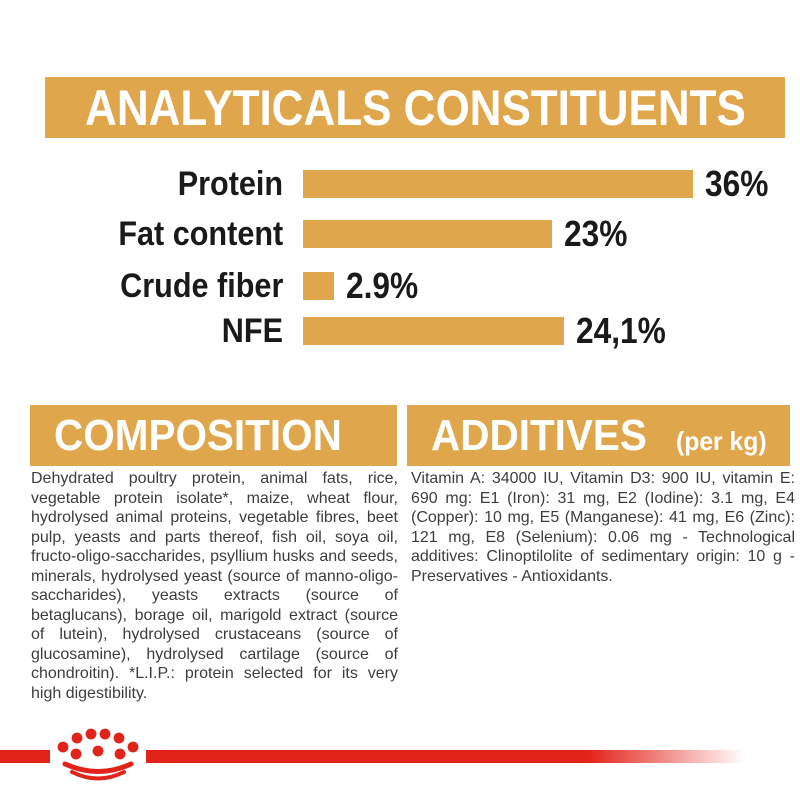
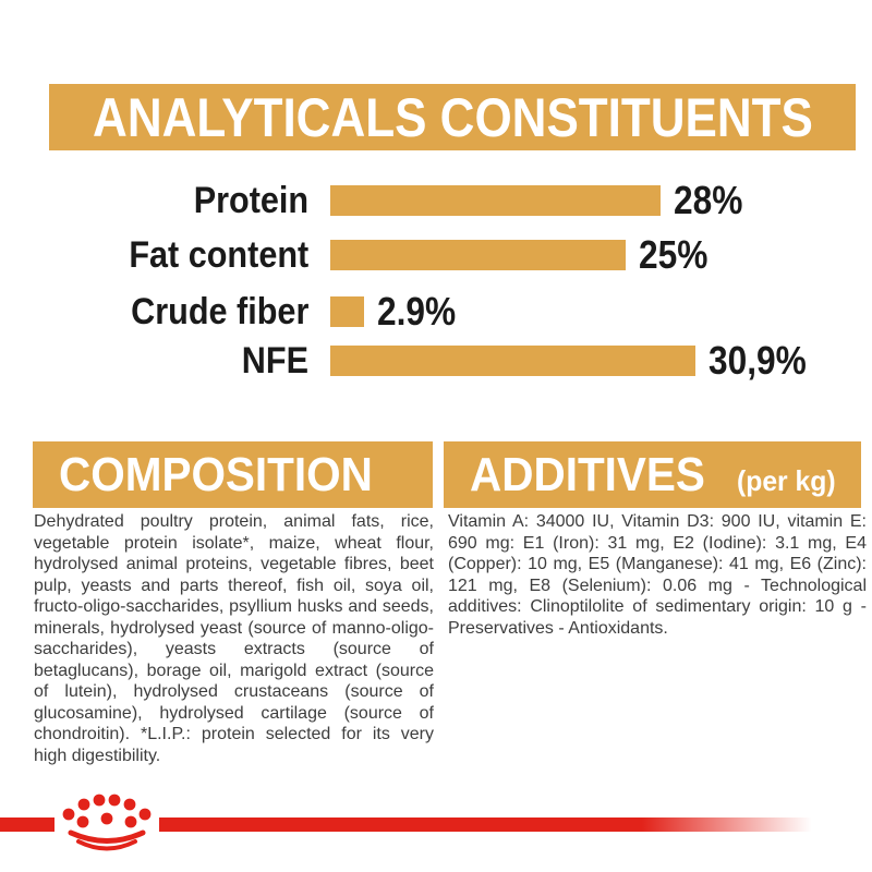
Protein: 36% -> 28%
Fat content: 23% -> 25%
NFE: 24,1% -> 30,9%
